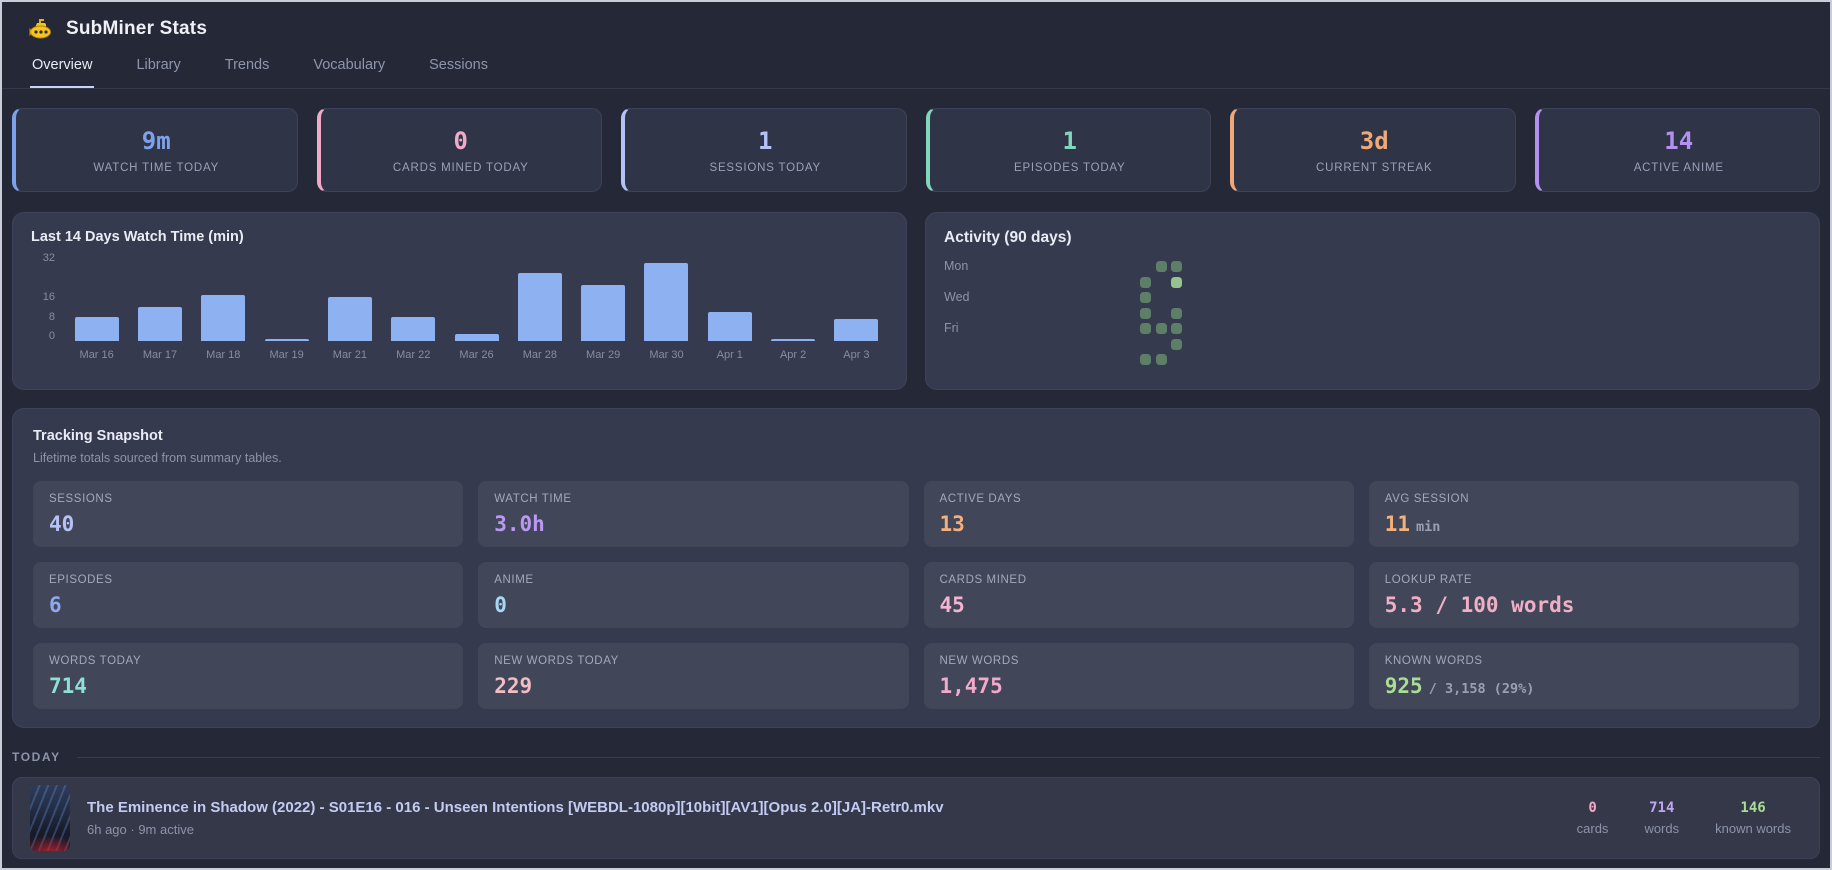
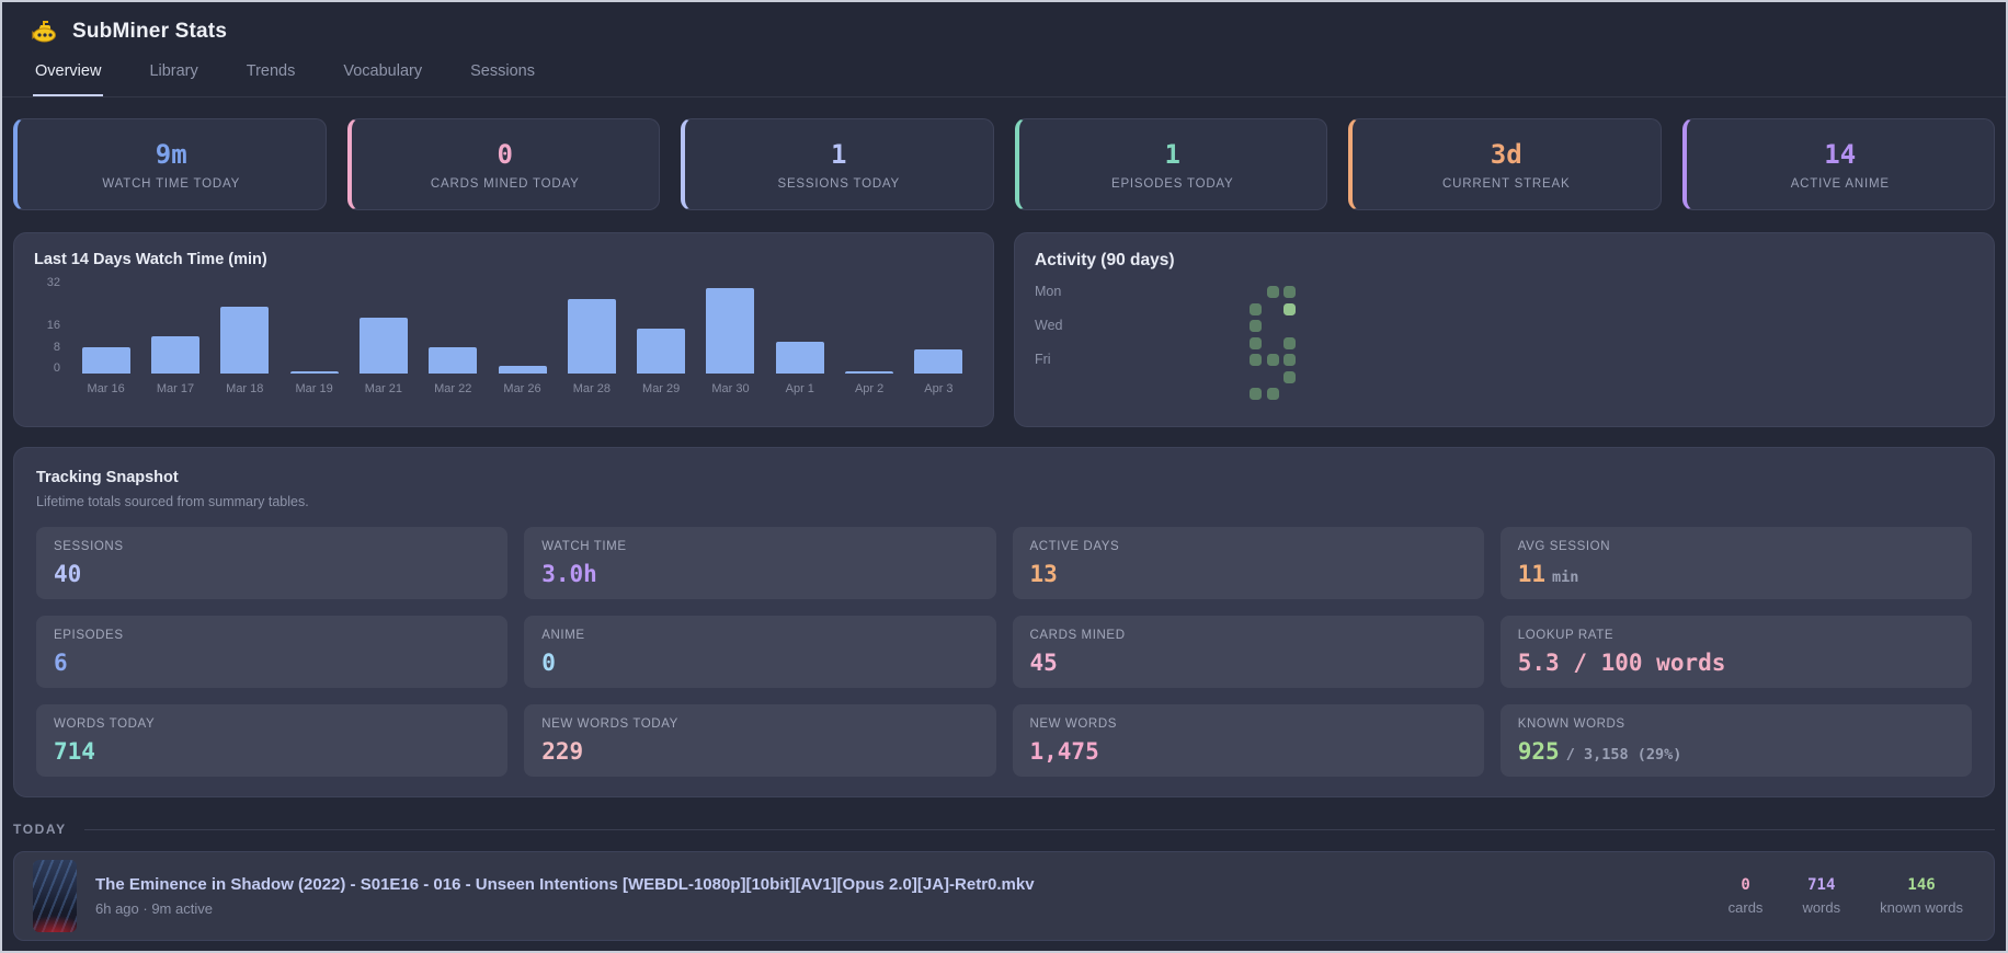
Mar 18: 19 -> 25
Mar 21: 18 -> 21
Mar 29: 23 -> 17
